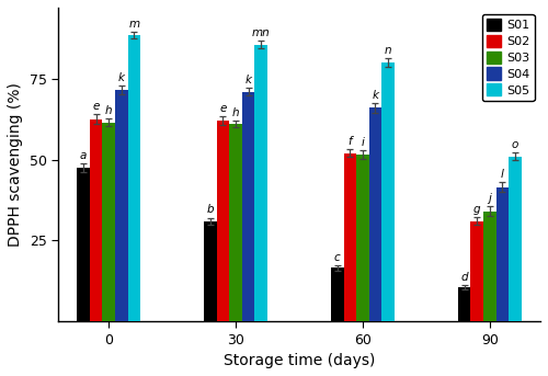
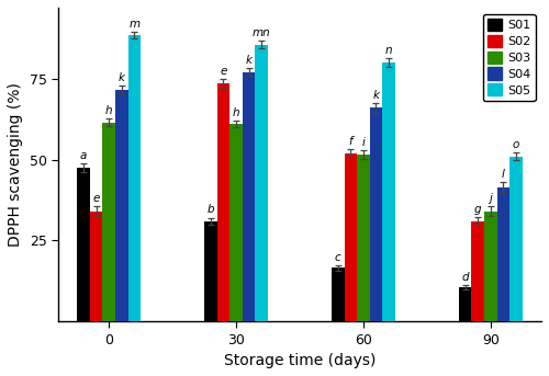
S02/0: 62.5 -> 34.0
S02/30: 62.0 -> 73.5
S04/30: 71.0 -> 77.0
